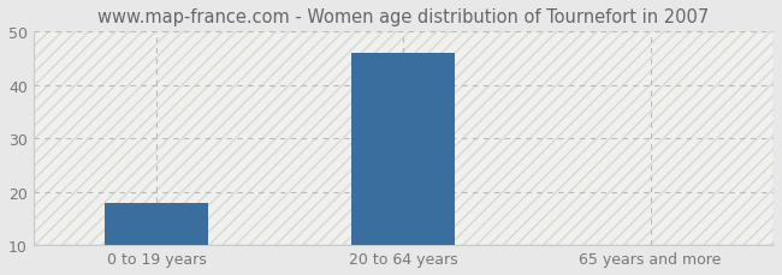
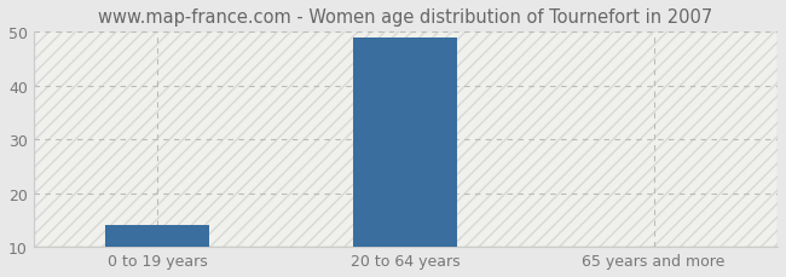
0 to 19 years: 18 -> 14
20 to 64 years: 46 -> 49
